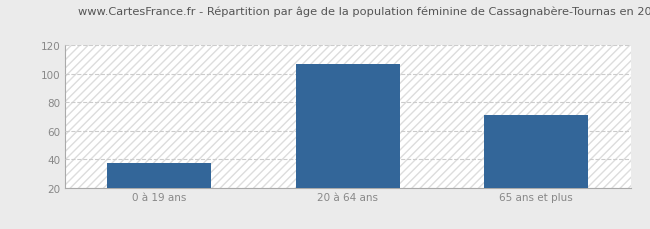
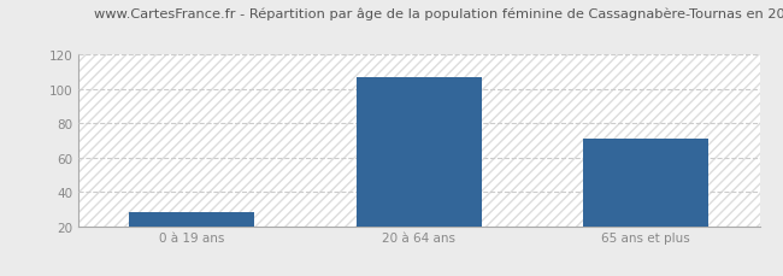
0 à 19 ans: 37 -> 28
